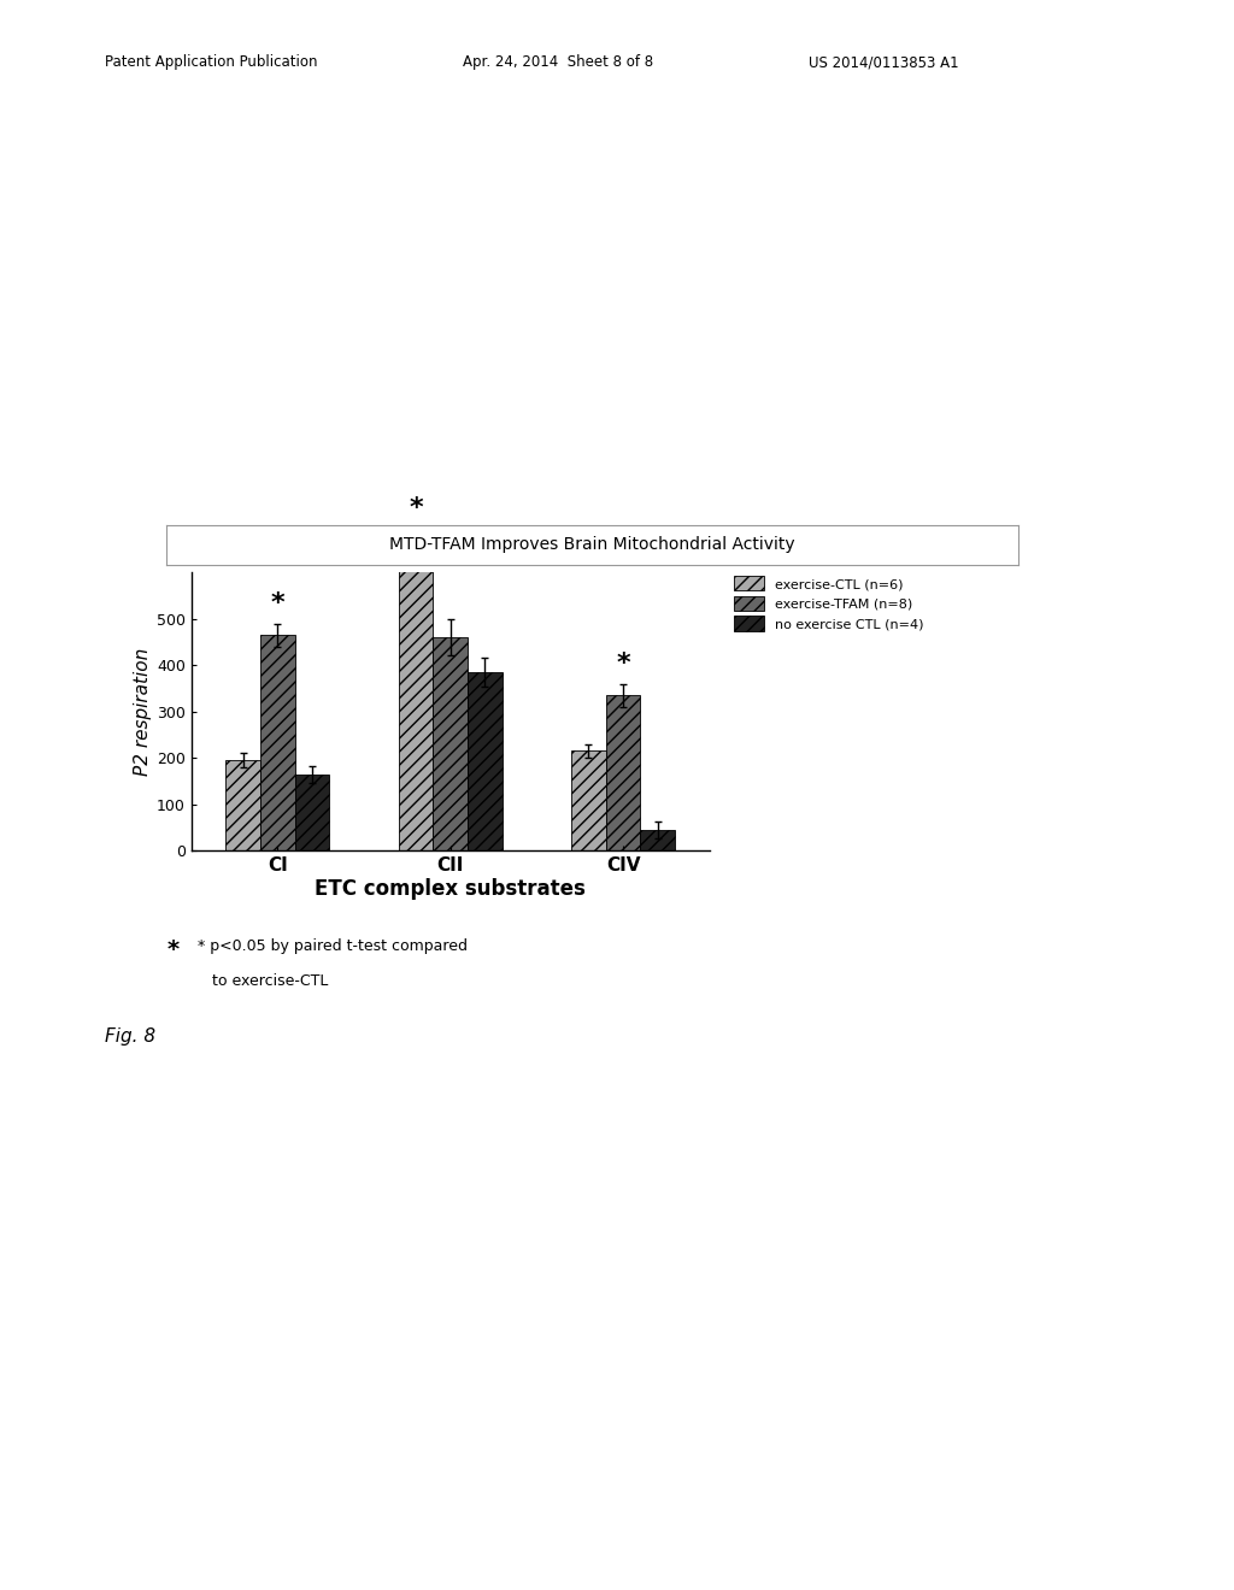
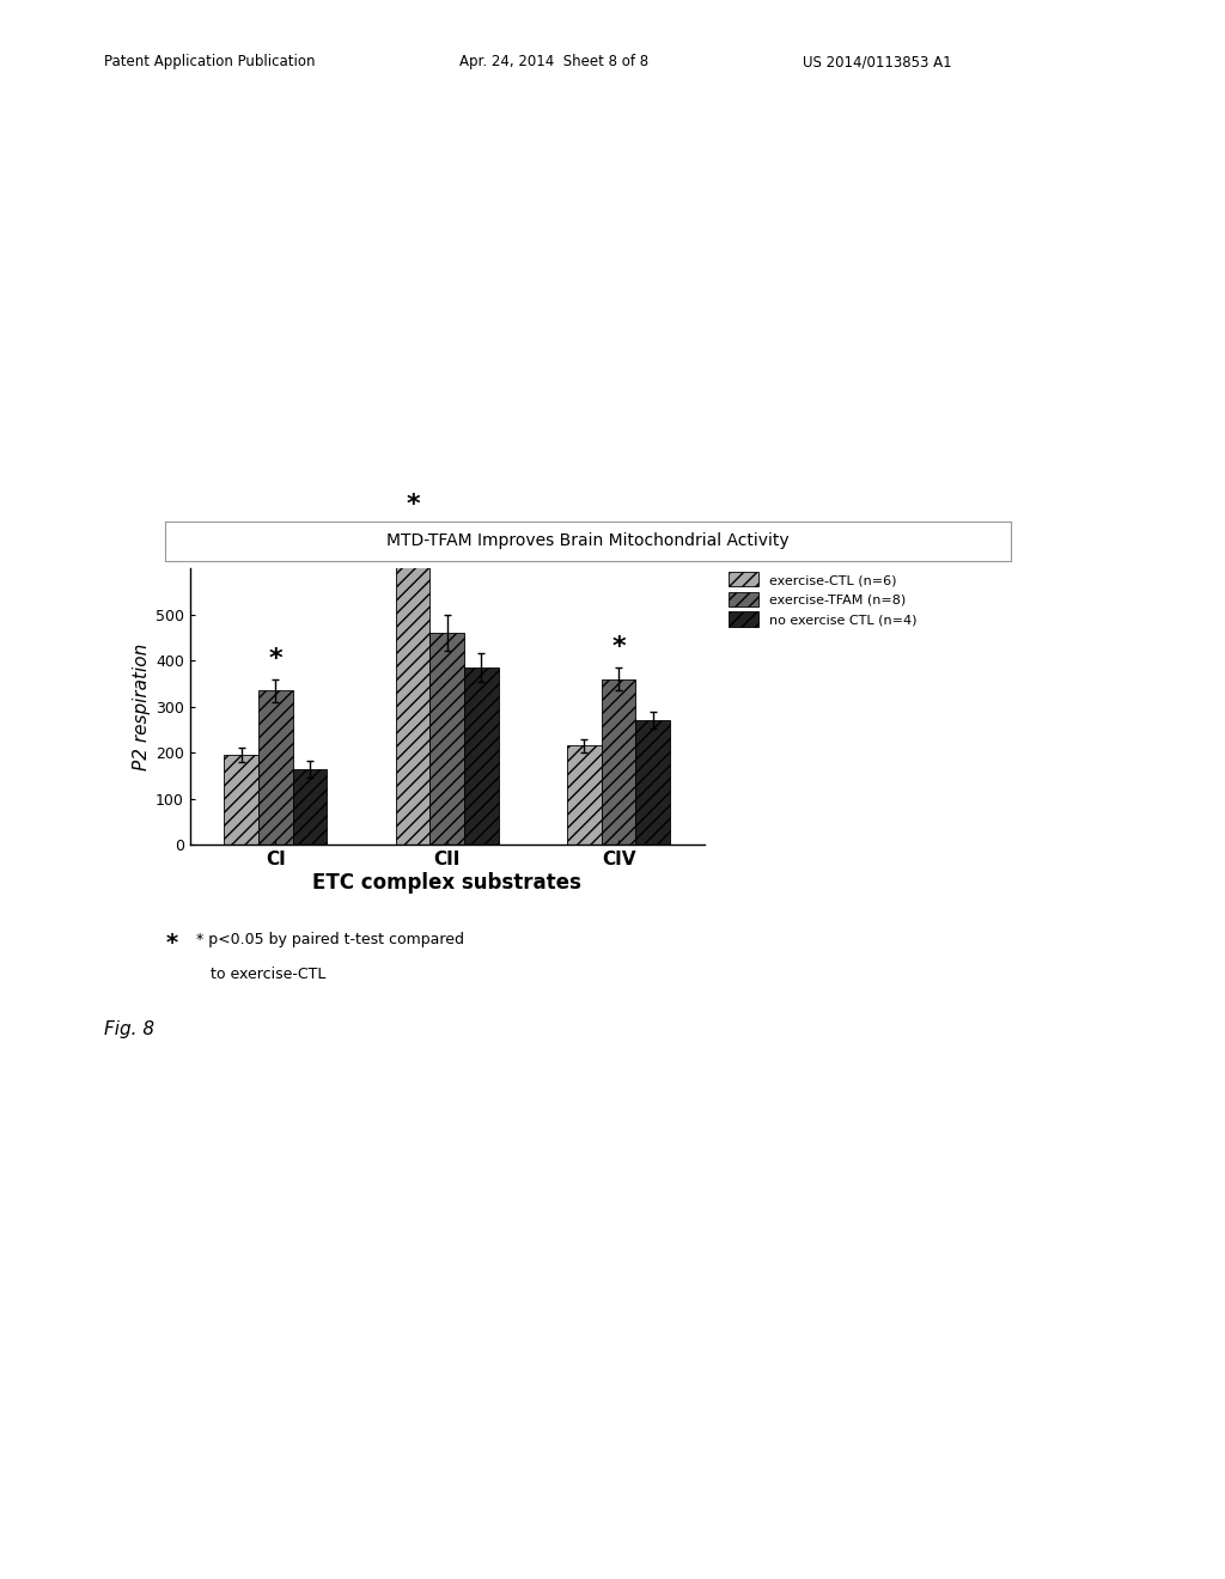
exercise-TFAM (n=8)/CI: 465 -> 335
exercise-TFAM (n=8)/CIV: 335 -> 360
no exercise CTL (n=4)/CIV: 45 -> 270
